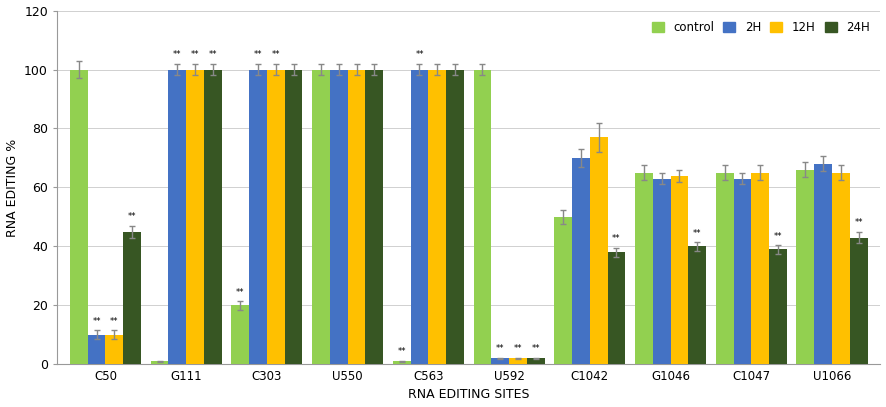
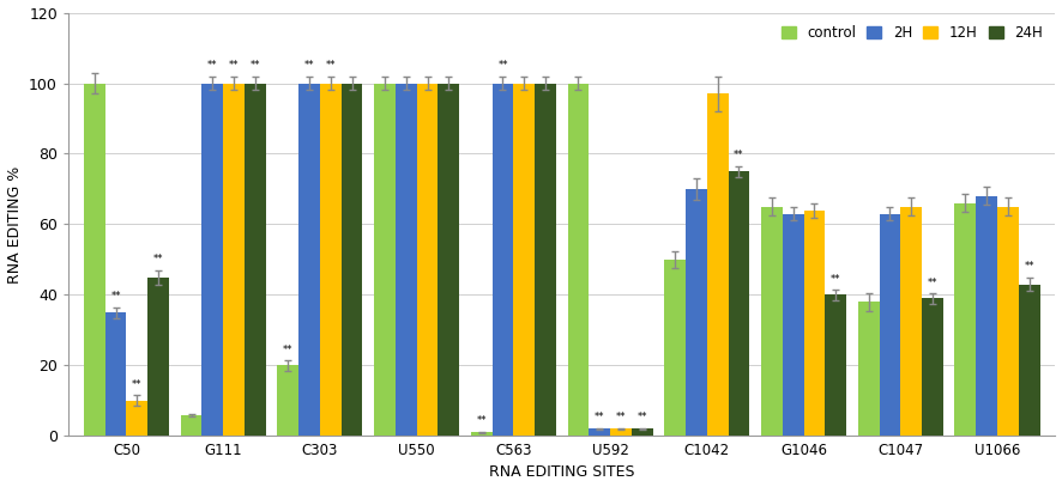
2H/C50: 10 -> 35
control/G111: 1 -> 6
12H/C1042: 77 -> 97
24H/C1042: 38 -> 75
control/C1047: 65 -> 38
